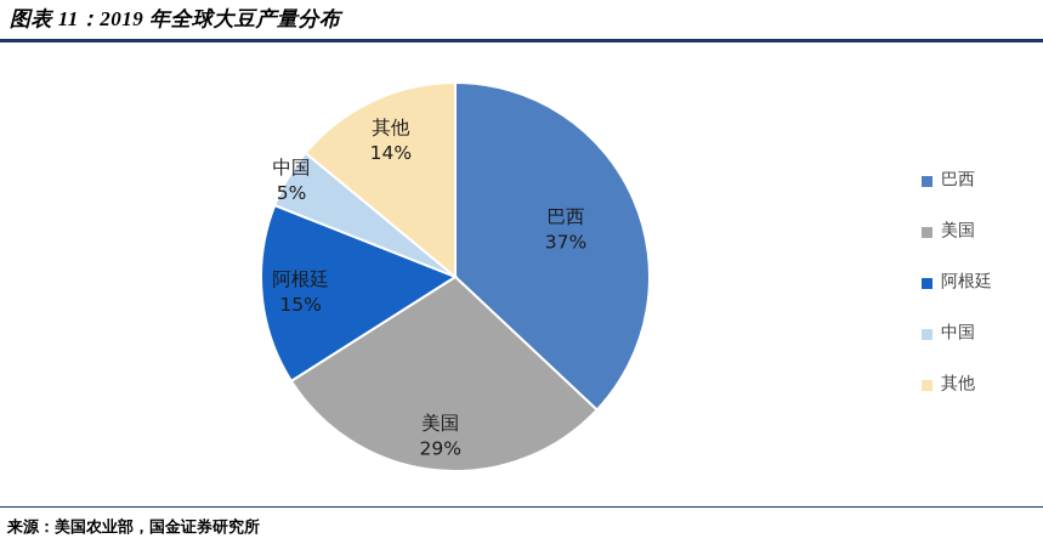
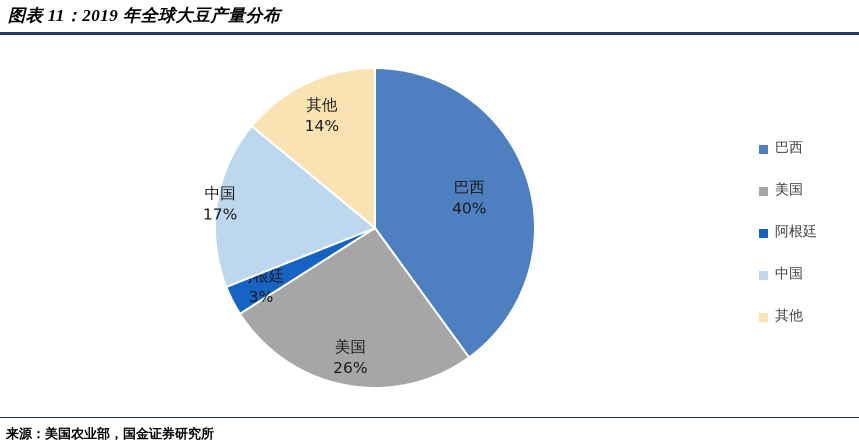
巴西: 37% -> 40%
美国: 29% -> 26%
阿根廷: 15% -> 3%
中国: 5% -> 17%
